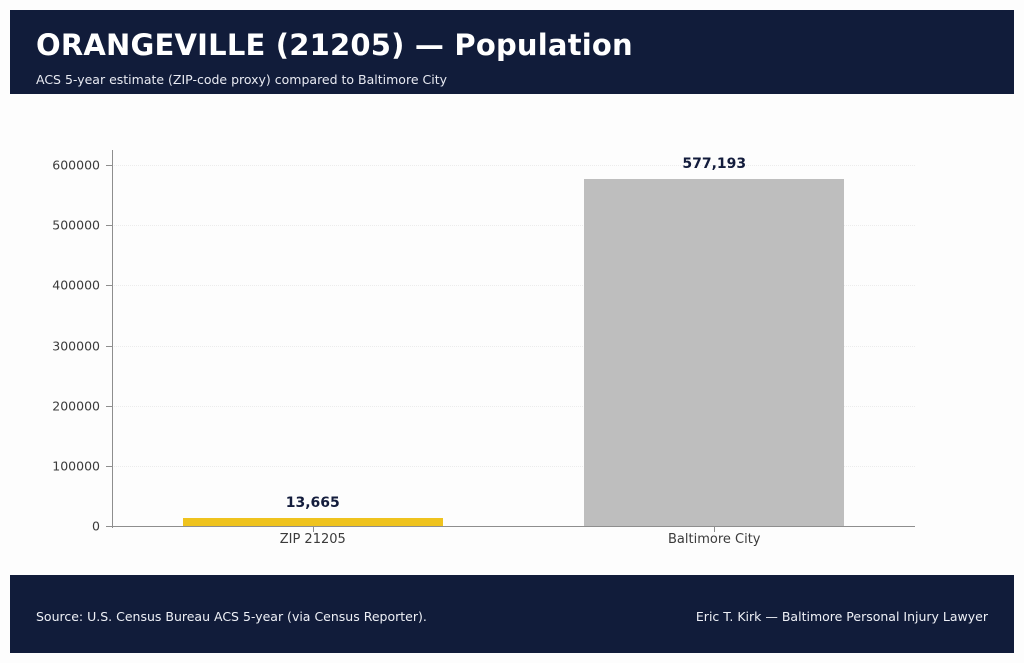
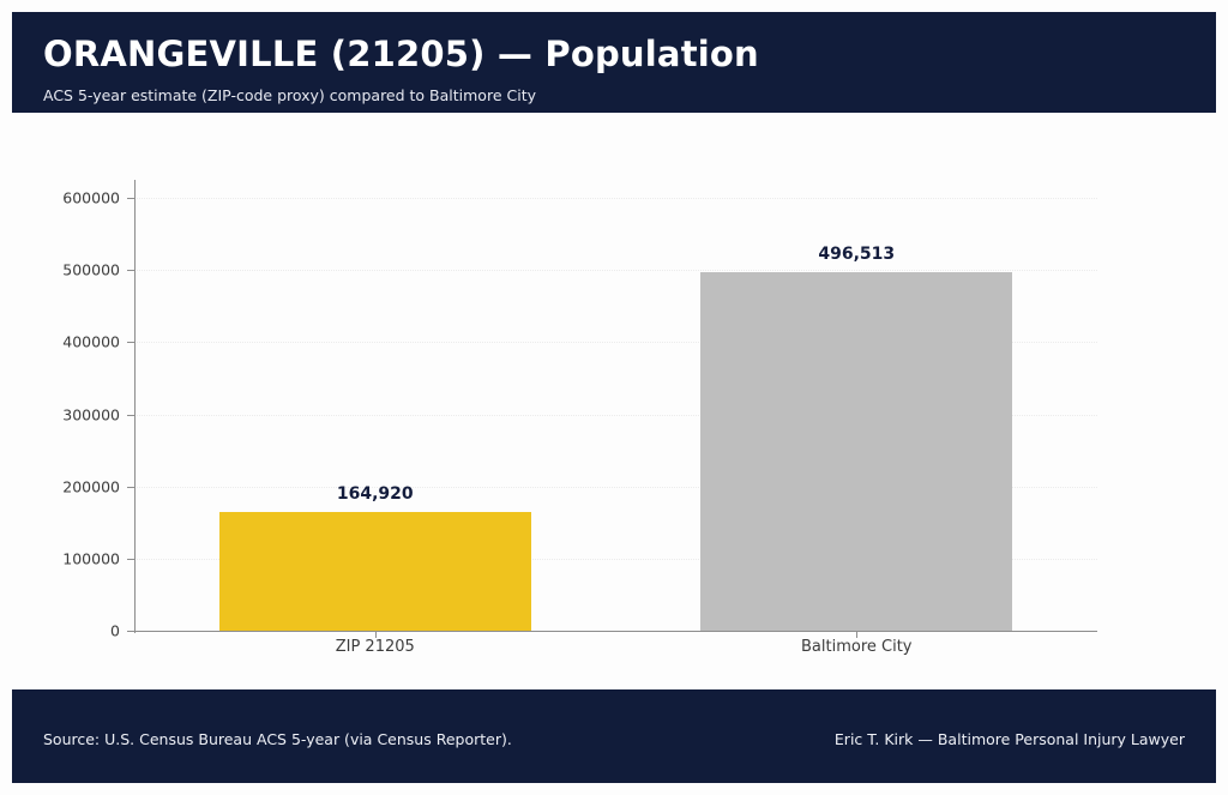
ZIP 21205: 13,665 -> 164,920
Baltimore City: 577,193 -> 496,513
